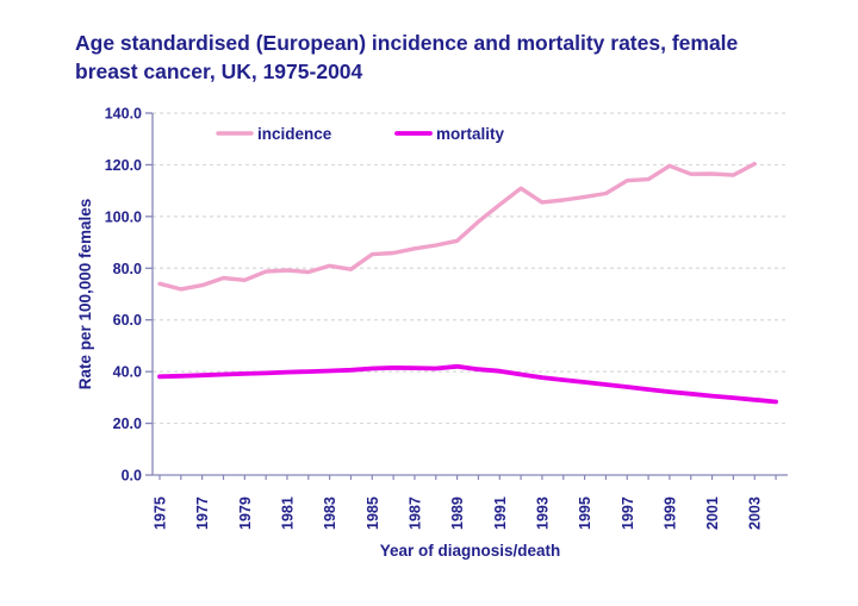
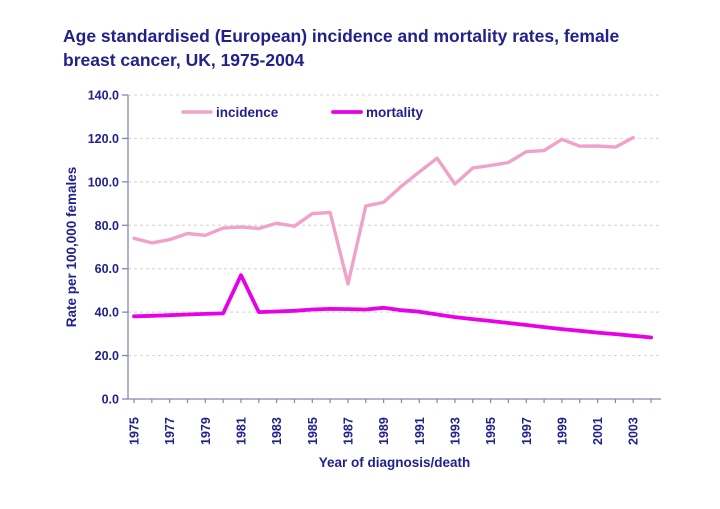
mortality/1981: 40 -> 57
incidence/1987: 88 -> 53
incidence/1993: 106 -> 99
